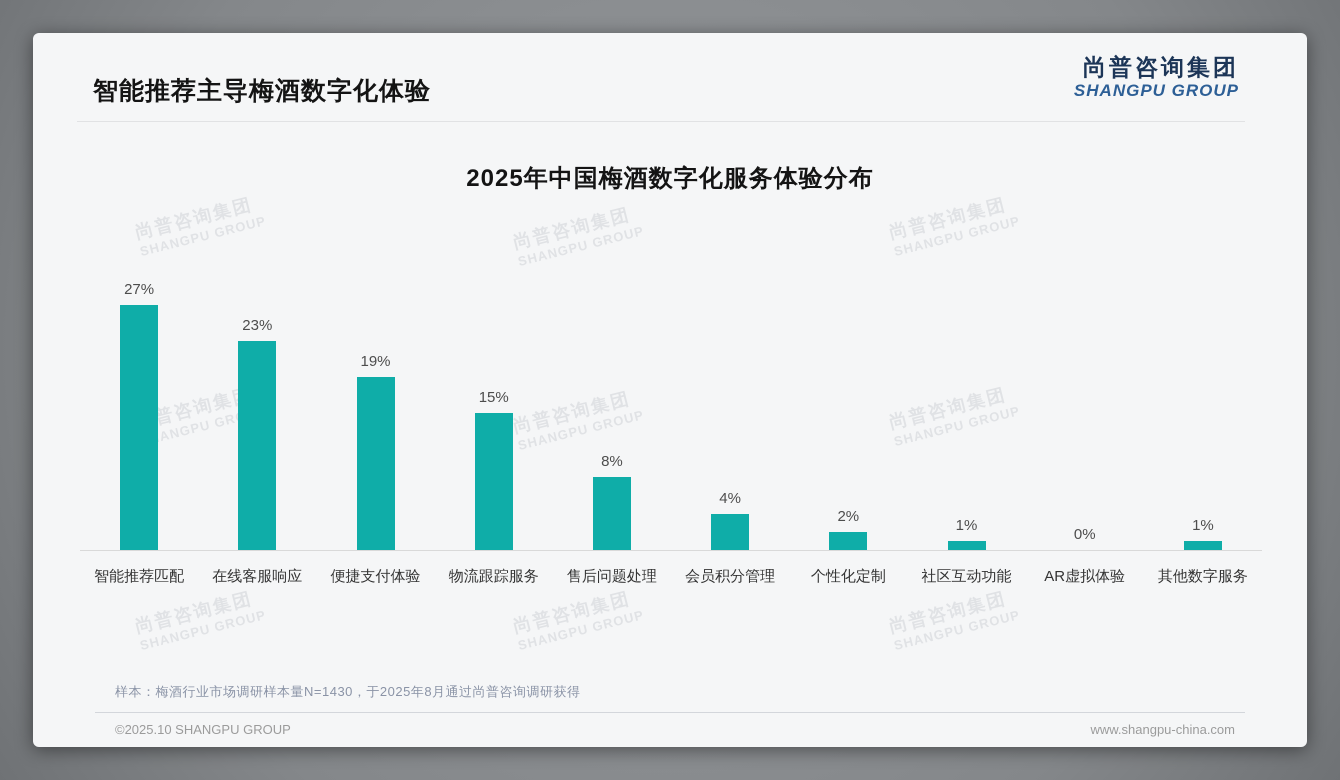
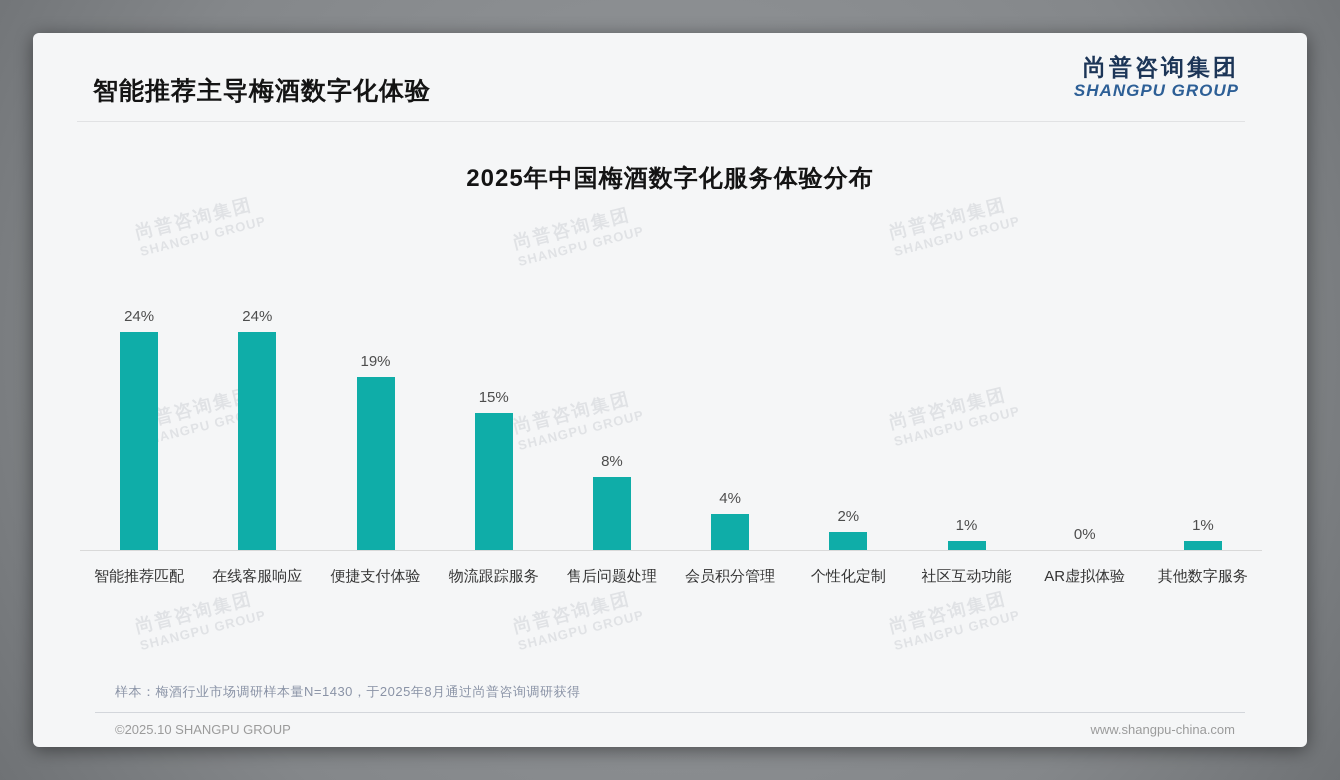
智能推荐匹配: 27% -> 24%
在线客服响应: 23% -> 24%
